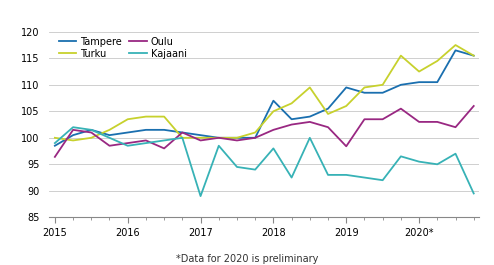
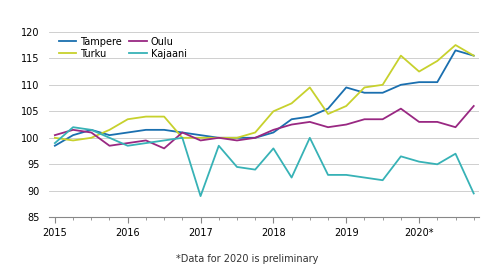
Oulu/2015: 96.4 -> 100.5
Tampere/2018: 107.0 -> 101.0
Oulu/2019: 98.4 -> 102.5
